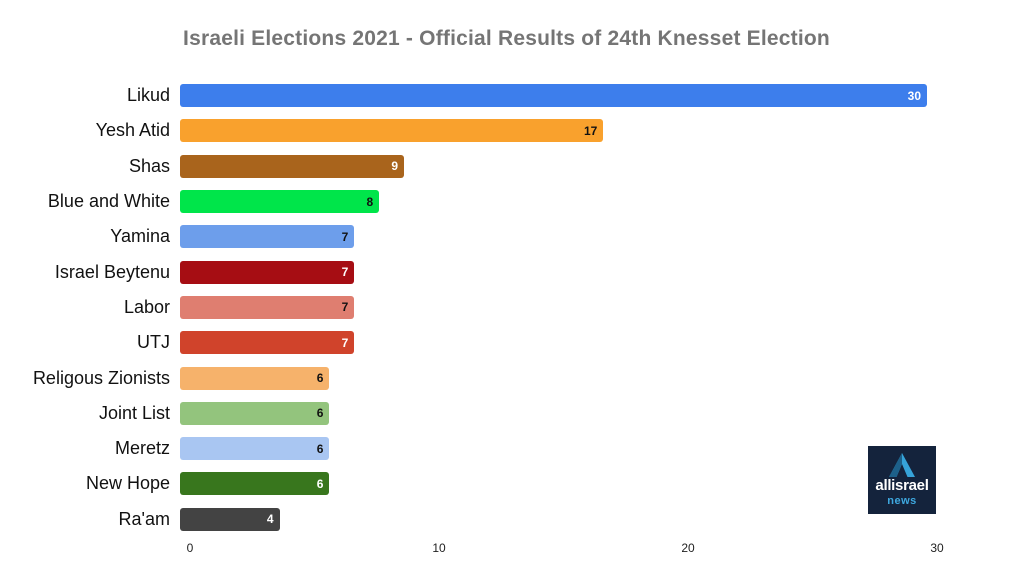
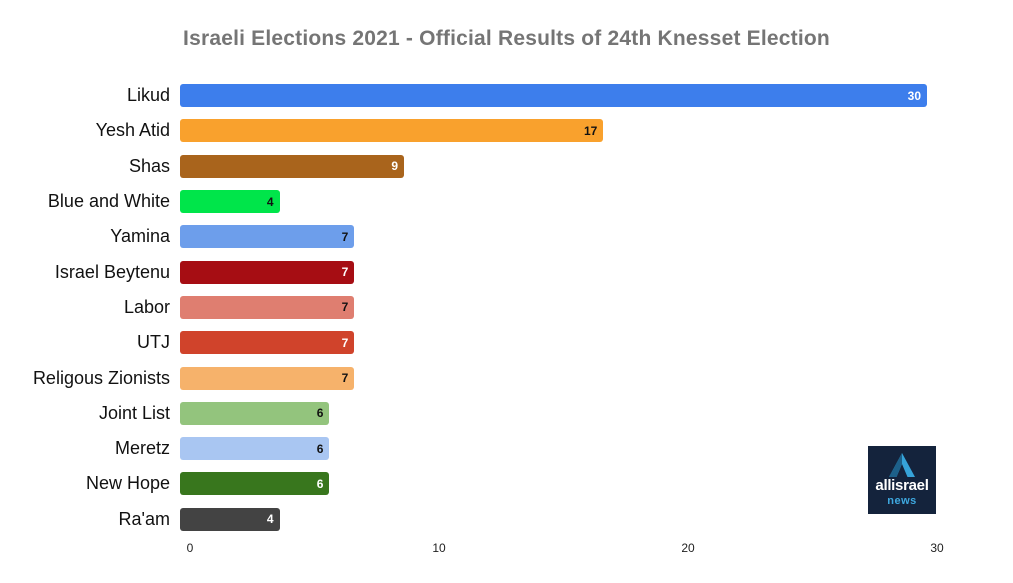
Blue and White: 8 -> 4
Religous Zionists: 6 -> 7
